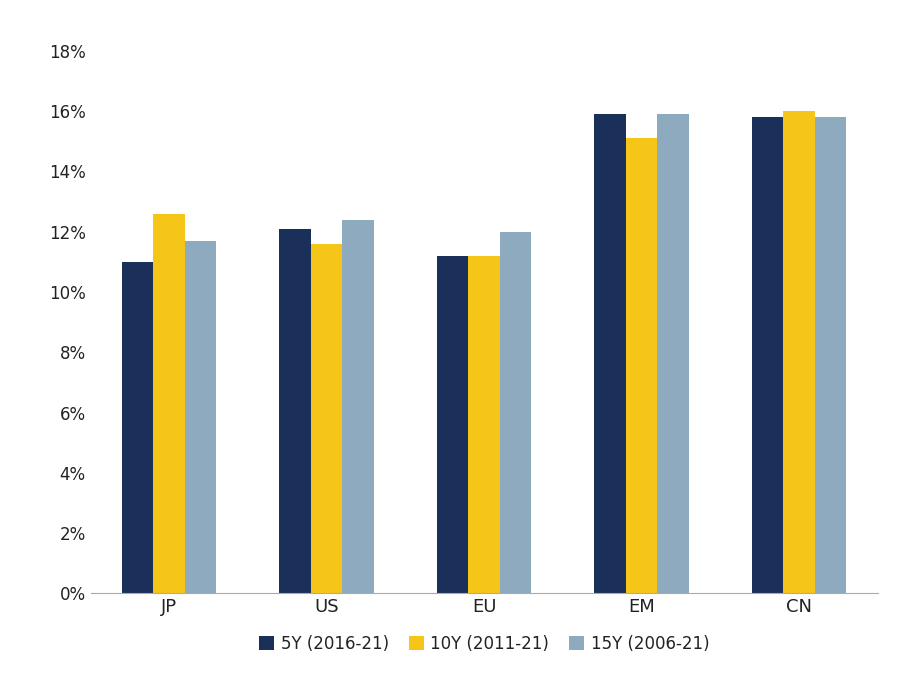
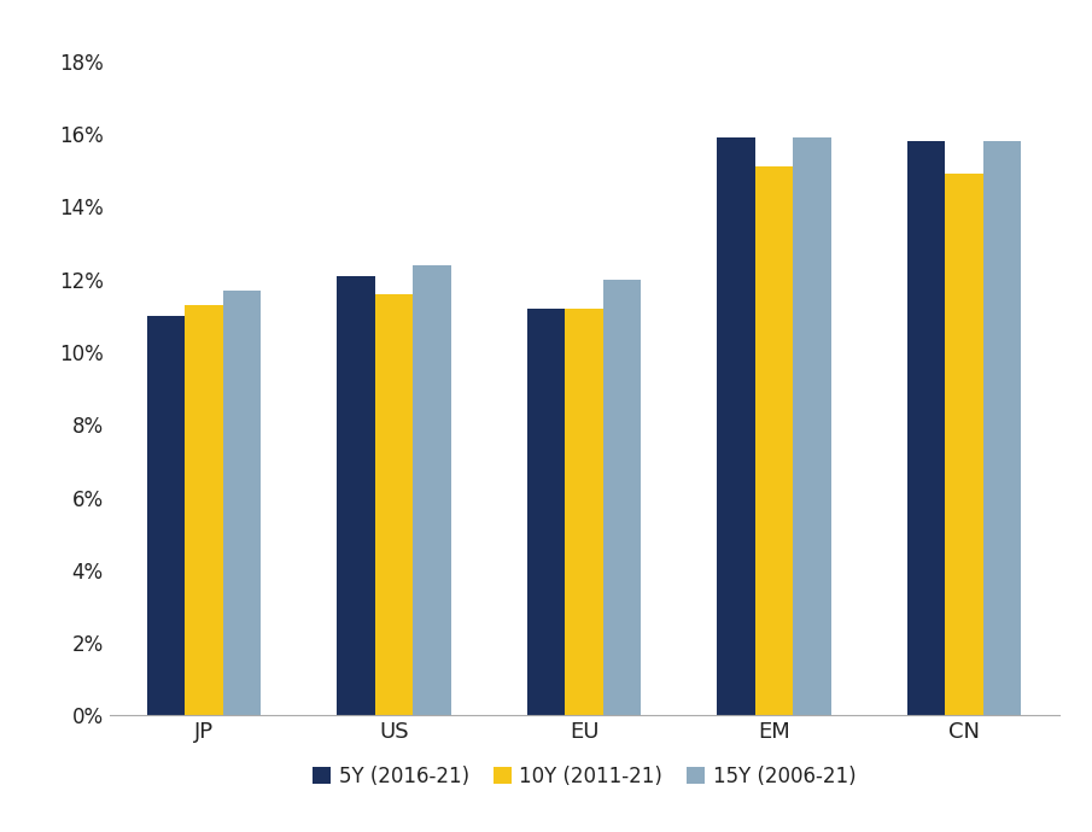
10Y (2011-21)/JP: 12.6% -> 11.3%
10Y (2011-21)/CN: 16.0% -> 14.9%
